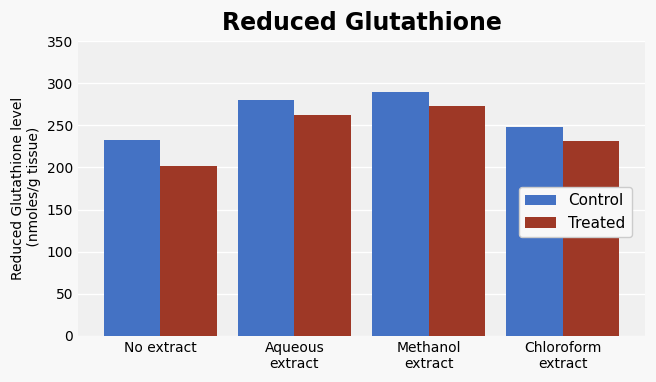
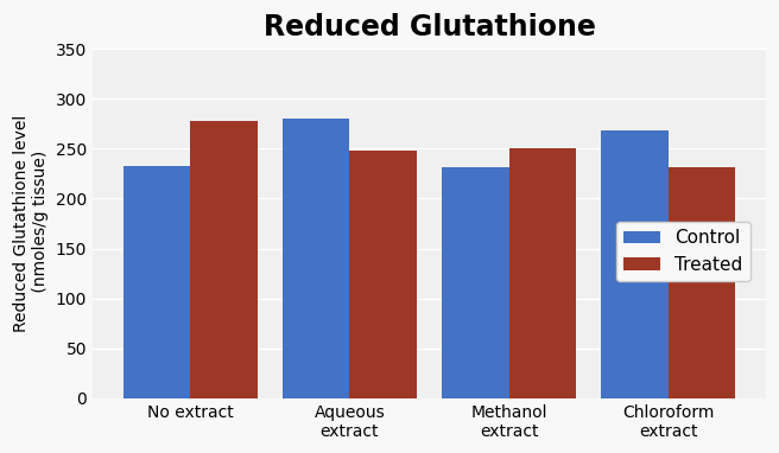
Treated/No extract: 202 -> 278
Treated/Aqueous extract: 262 -> 248
Control/Methanol extract: 290 -> 232
Treated/Methanol extract: 273 -> 250
Control/Chloroform extract: 248 -> 268
